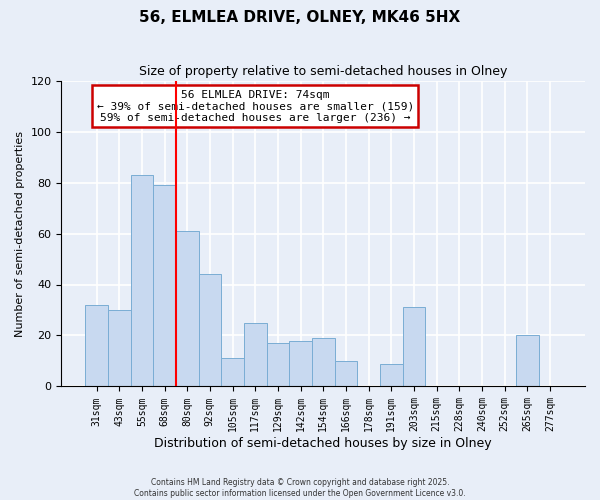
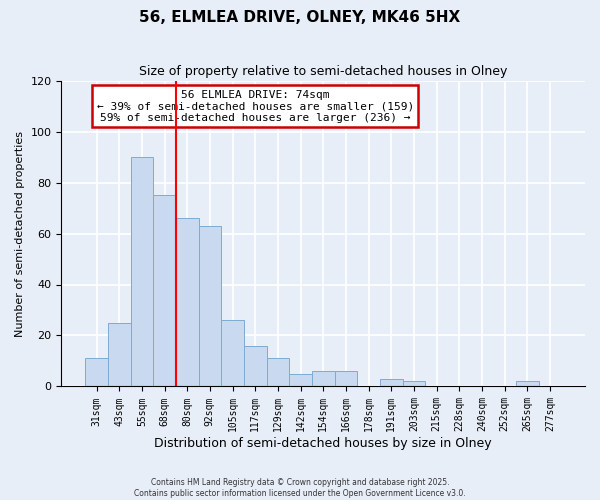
31sqm: 32 -> 11
43sqm: 30 -> 25
55sqm: 83 -> 90
68sqm: 79 -> 75
80sqm: 61 -> 66
92sqm: 44 -> 63
105sqm: 11 -> 26
117sqm: 25 -> 16
129sqm: 17 -> 11
142sqm: 18 -> 5
154sqm: 19 -> 6
166sqm: 10 -> 6
191sqm: 9 -> 3
203sqm: 31 -> 2
265sqm: 20 -> 2
